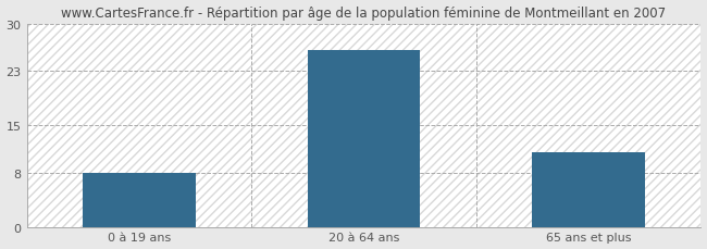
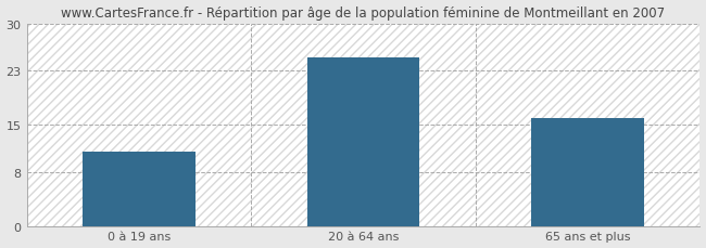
0 à 19 ans: 8 -> 11
20 à 64 ans: 26 -> 25
65 ans et plus: 11 -> 16
